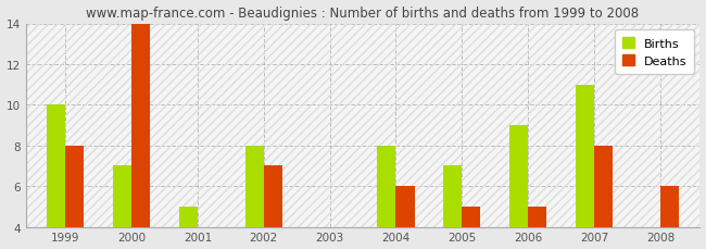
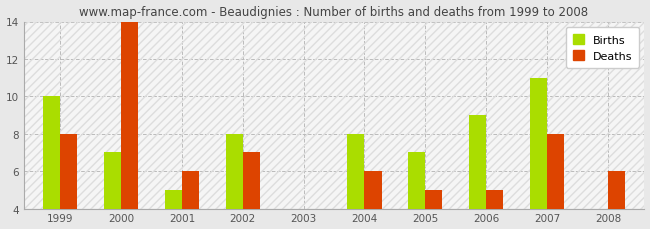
Deaths/2001: 4 -> 6
